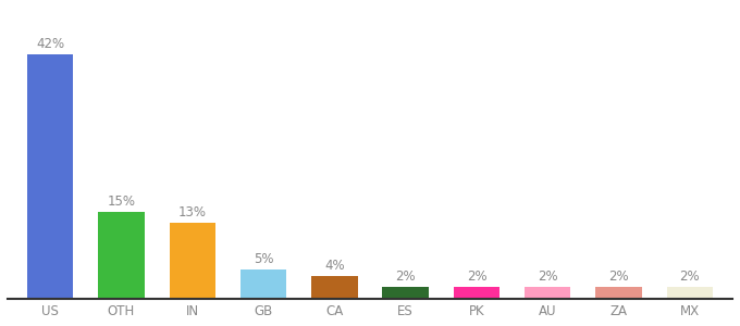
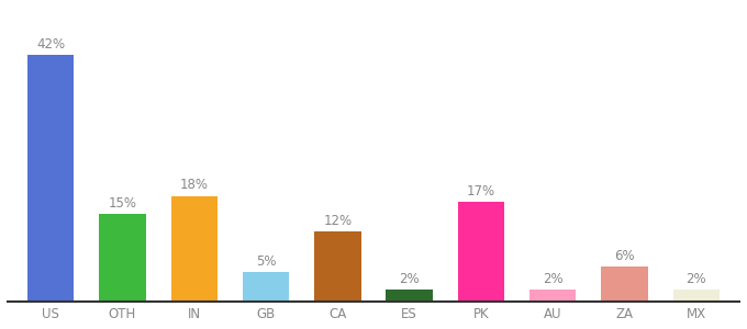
IN: 13% -> 18%
CA: 4% -> 12%
PK: 2% -> 17%
ZA: 2% -> 6%
